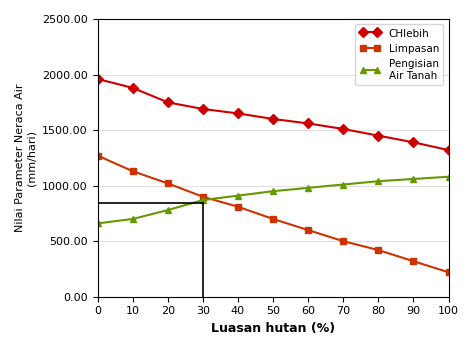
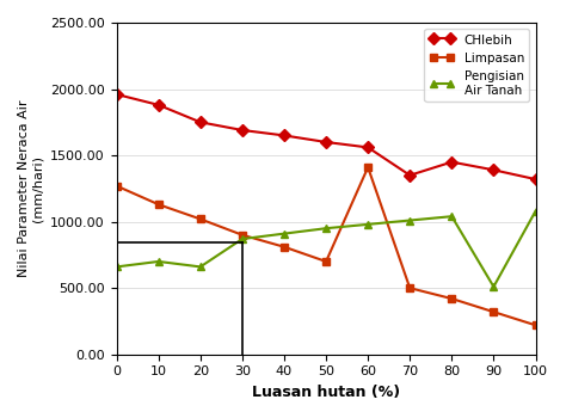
Pengisian Air Tanah/20: 780 -> 660
Limpasan/60: 600 -> 1410
CHlebih/70: 1510 -> 1350
Pengisian Air Tanah/90: 1060 -> 510
